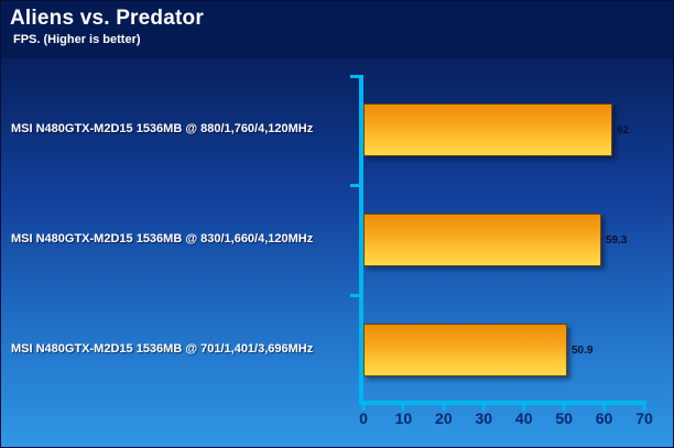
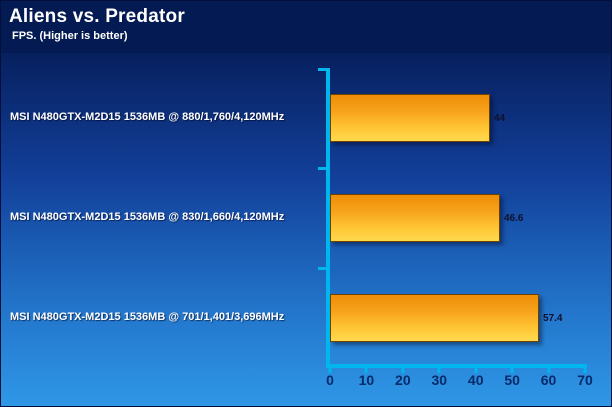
MSI N480GTX-M2D15 1536MB @ 880/1,760/4,120MHz: 62 -> 44
MSI N480GTX-M2D15 1536MB @ 830/1,660/4,120MHz: 59.3 -> 46.6
MSI N480GTX-M2D15 1536MB @ 701/1,401/3,696MHz: 50.9 -> 57.4
